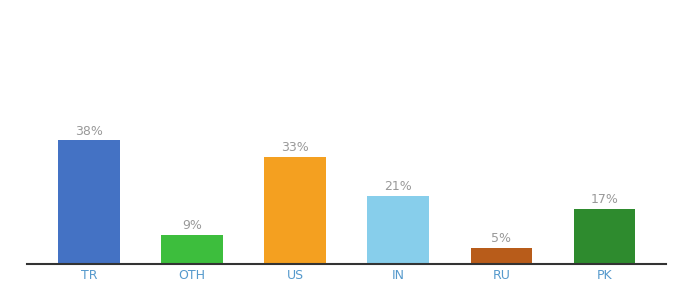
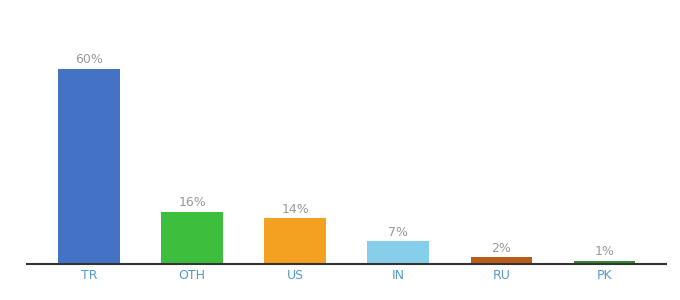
TR: 38% -> 60%
OTH: 9% -> 16%
US: 33% -> 14%
IN: 21% -> 7%
RU: 5% -> 2%
PK: 17% -> 1%
